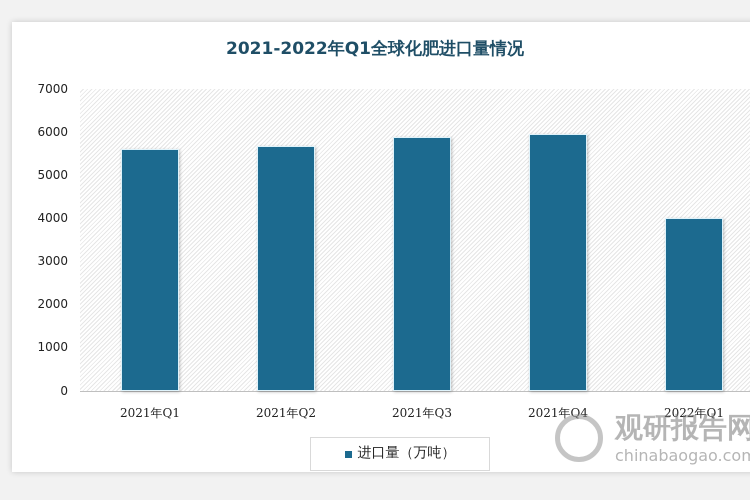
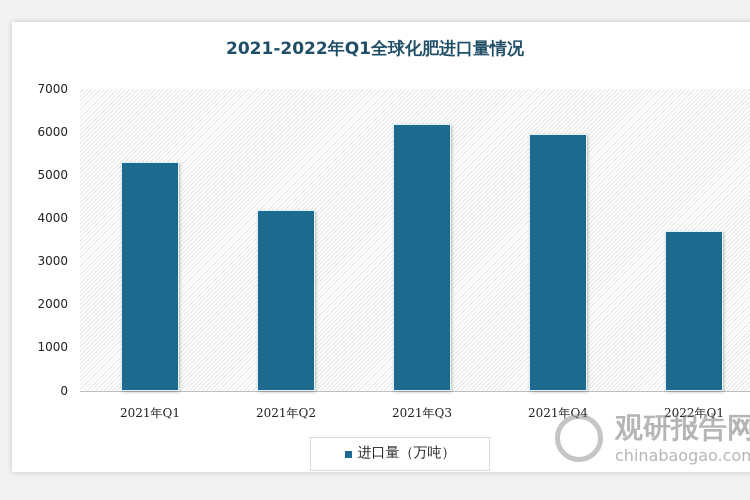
2021年Q1: 5600 -> 5300
2021年Q2: 5700 -> 4200
2021年Q3: 5900 -> 6200
2022年Q1: 4000 -> 3700
